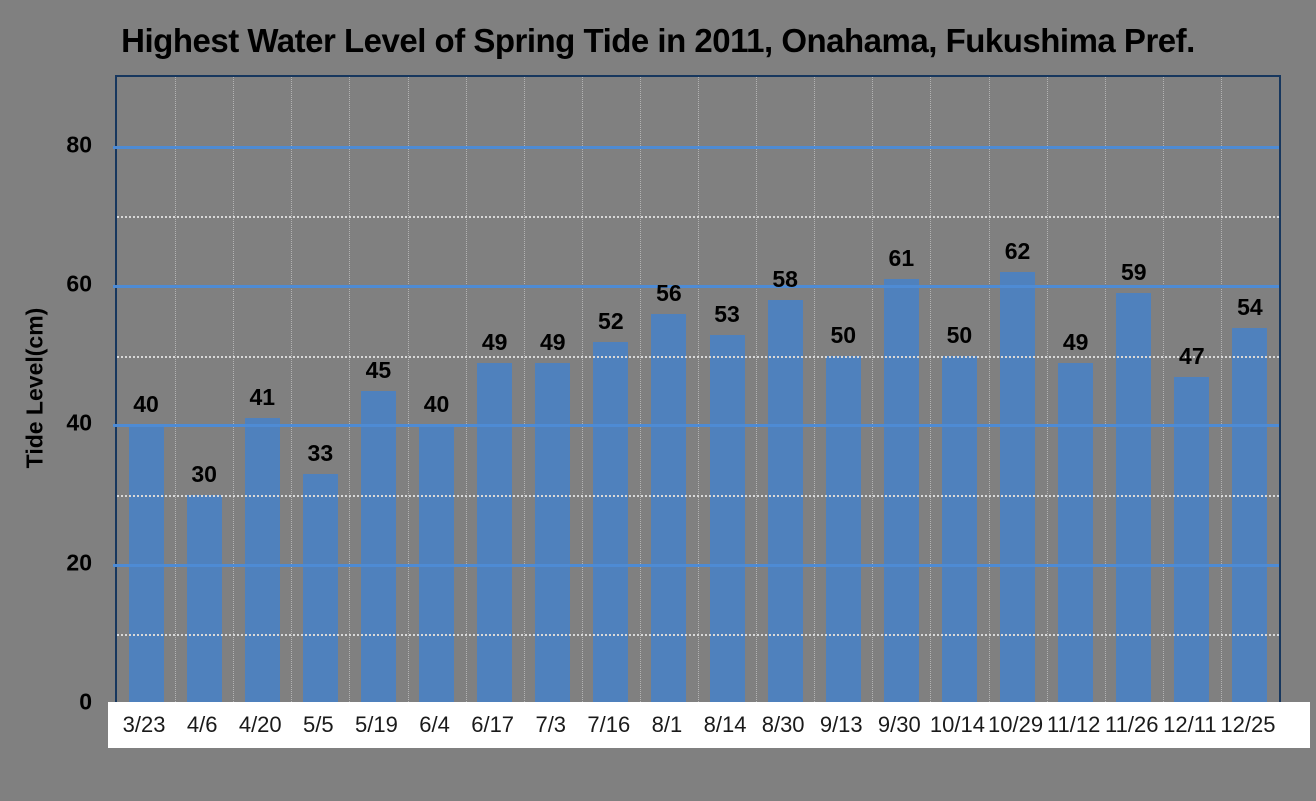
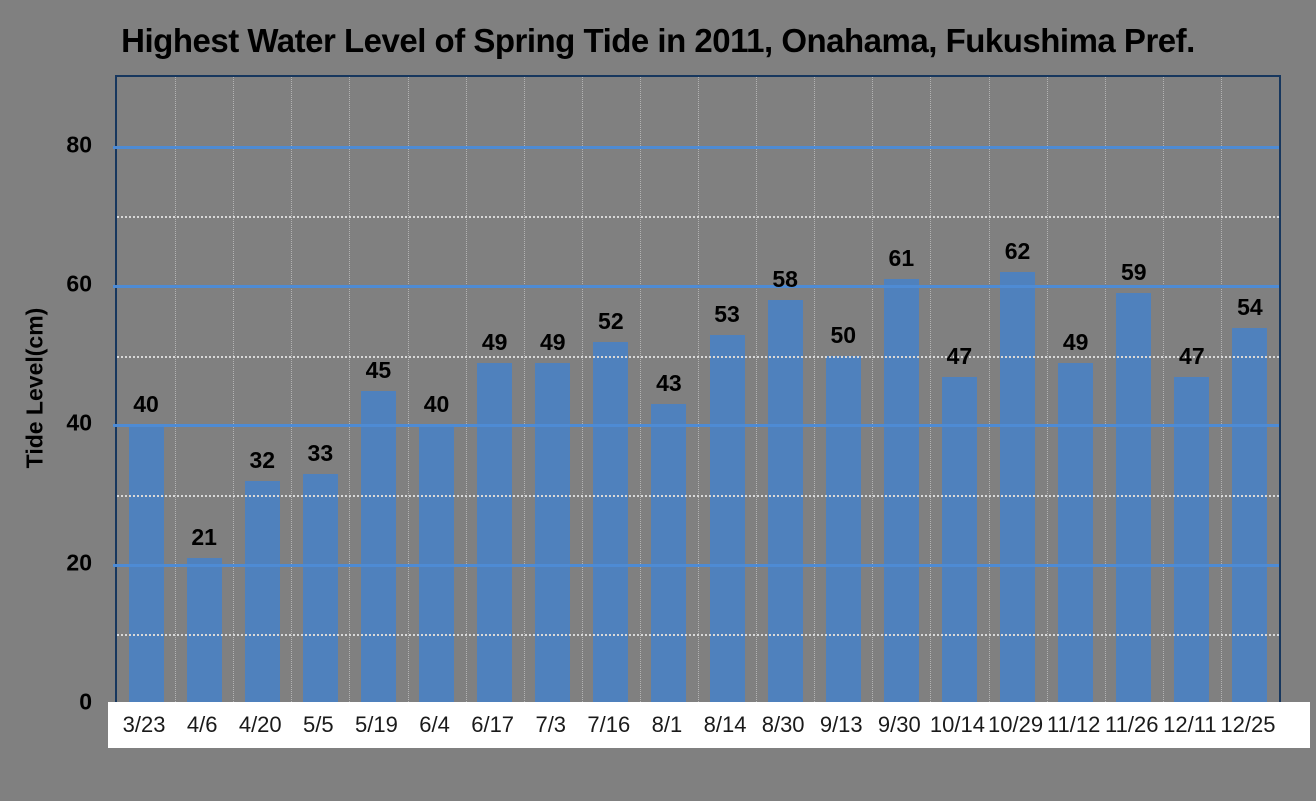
4/6: 30 -> 21
4/20: 41 -> 32
8/1: 56 -> 43
10/14: 50 -> 47
